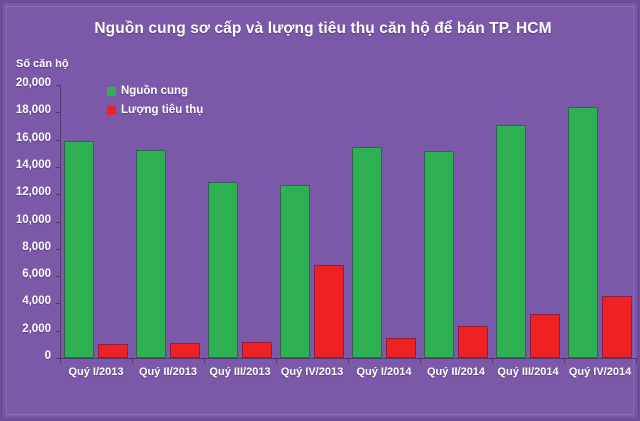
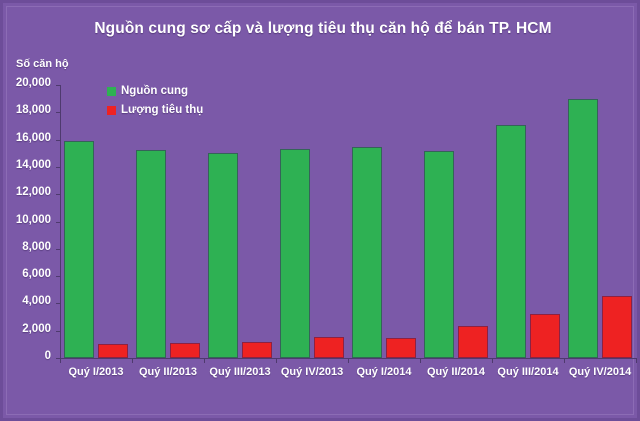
Nguồn cung/Quý III/2013: 12900 -> 15000
Nguồn cung/Quý IV/2013: 12700 -> 15300
Lượng tiêu thụ/Quý IV/2013: 6800 -> 1600
Nguồn cung/Quý IV/2014: 18400 -> 19000
